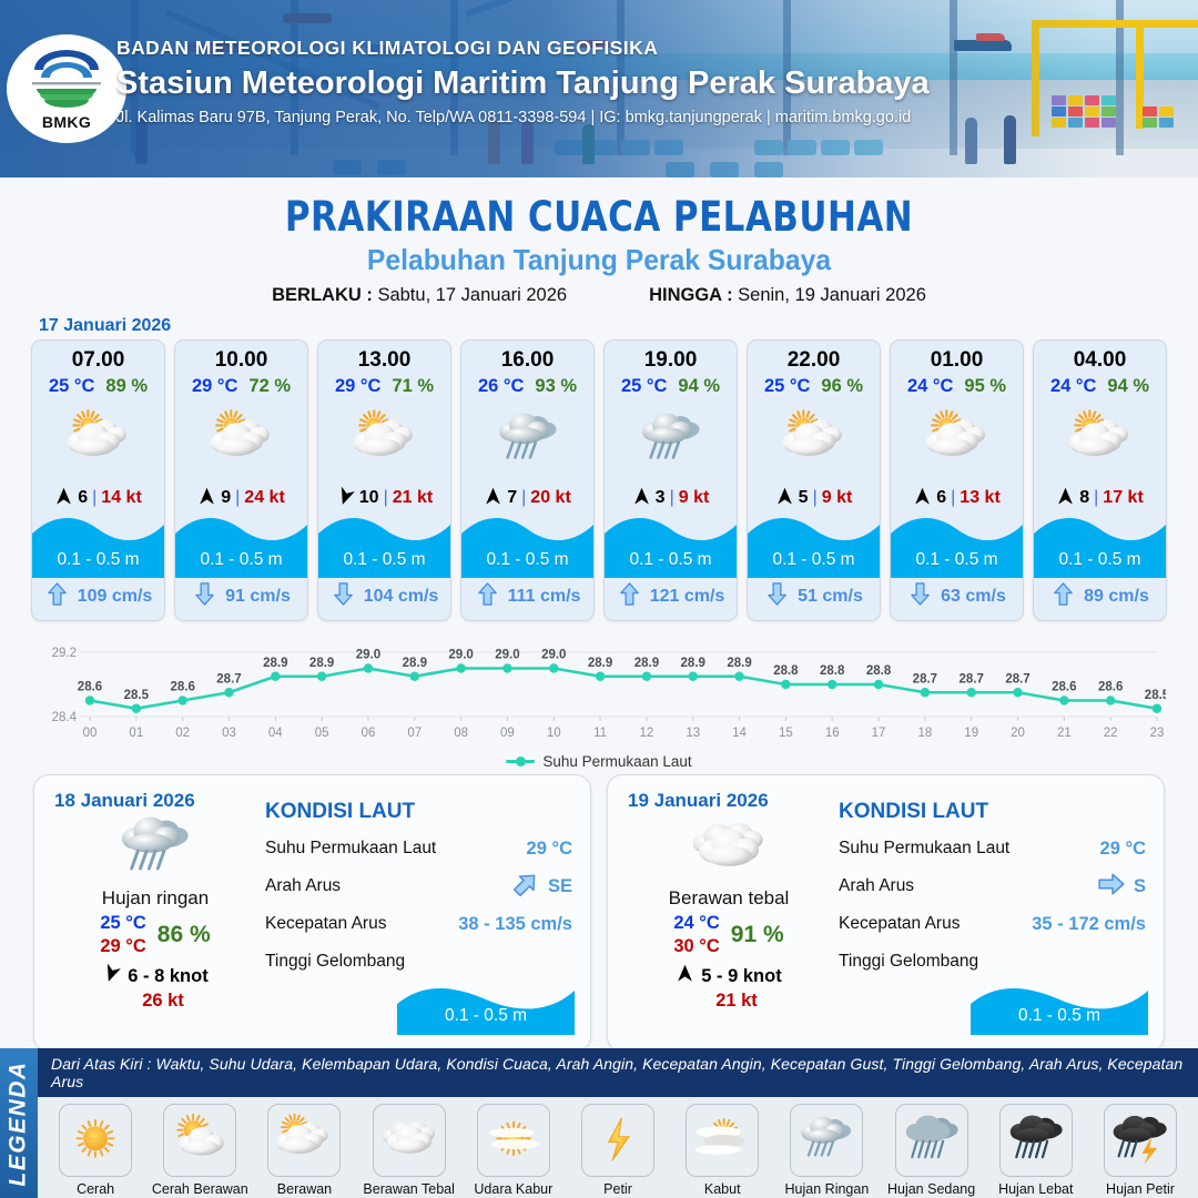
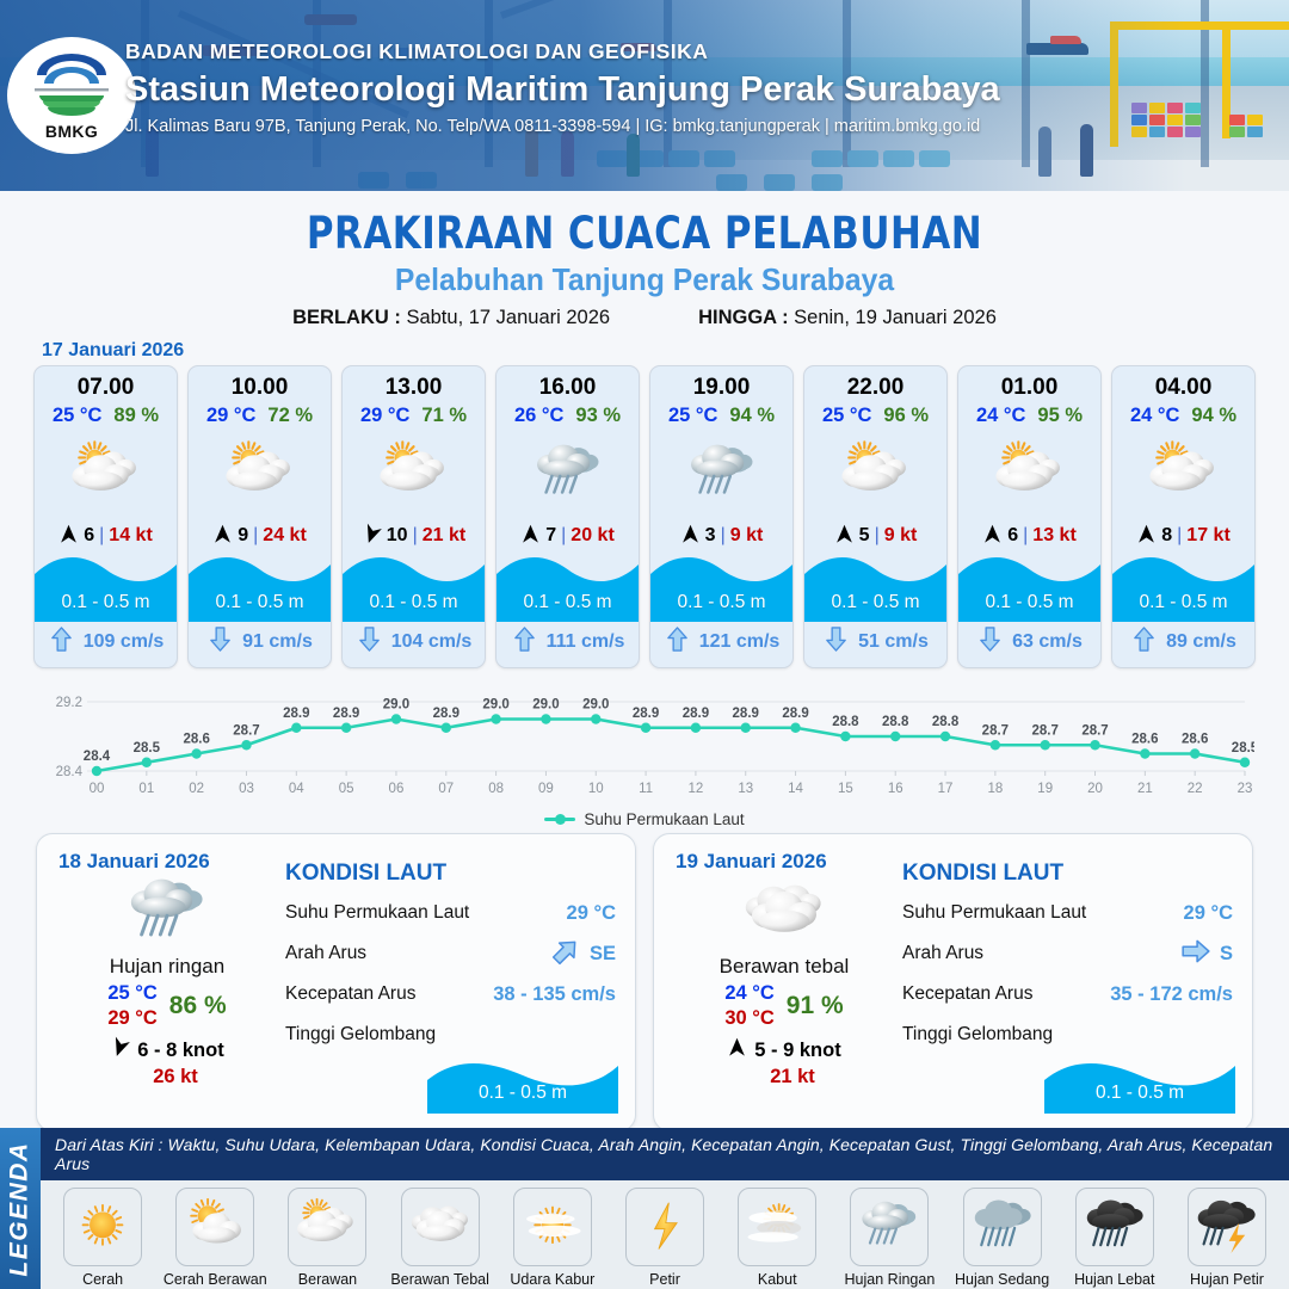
00: 28.6 -> 28.4
